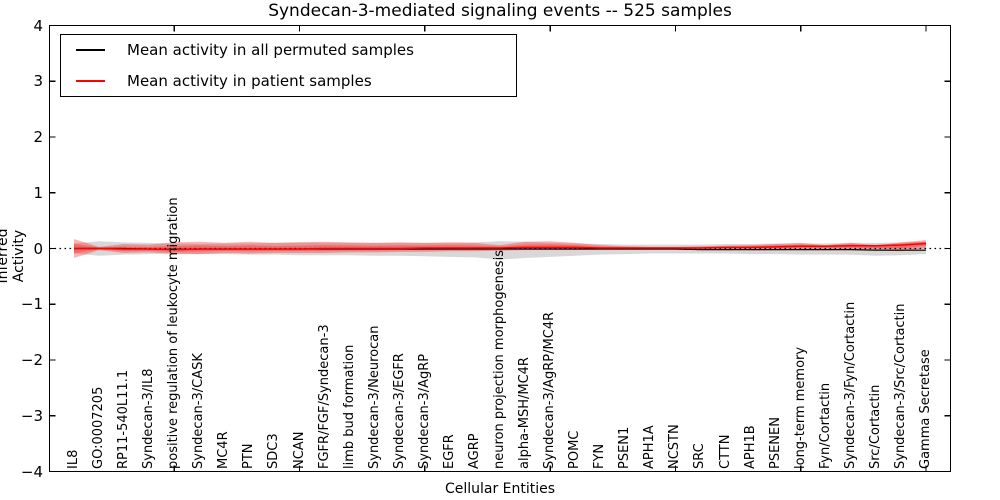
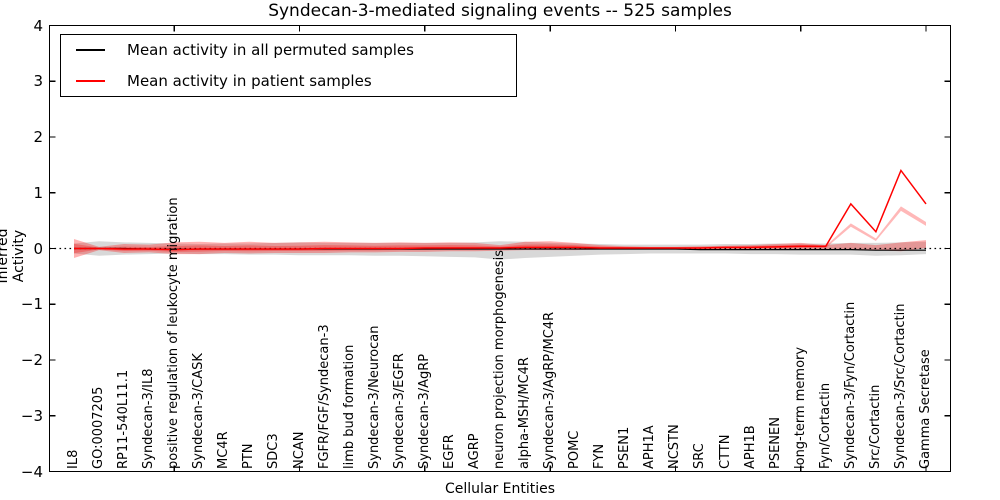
Mean activity in patient samples/Syndecan-3/Fyn/Cortactin: 0.1 -> 0.8
Mean activity in patient samples/Src/Cortactin: 0.1 -> 0.3
Mean activity in patient samples/Syndecan-3/Src/Cortactin: 0.1 -> 1.4
Mean activity in patient samples/Gamma Secretase: 0.1 -> 0.8
